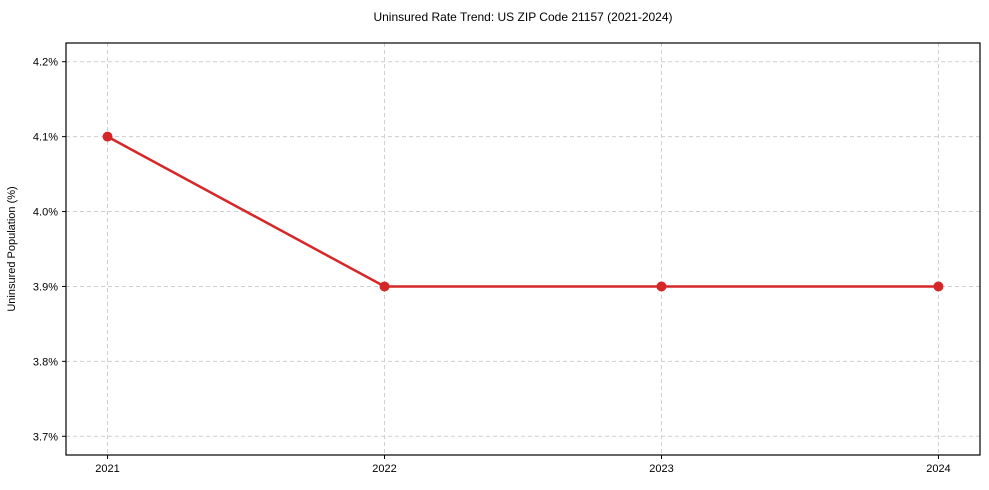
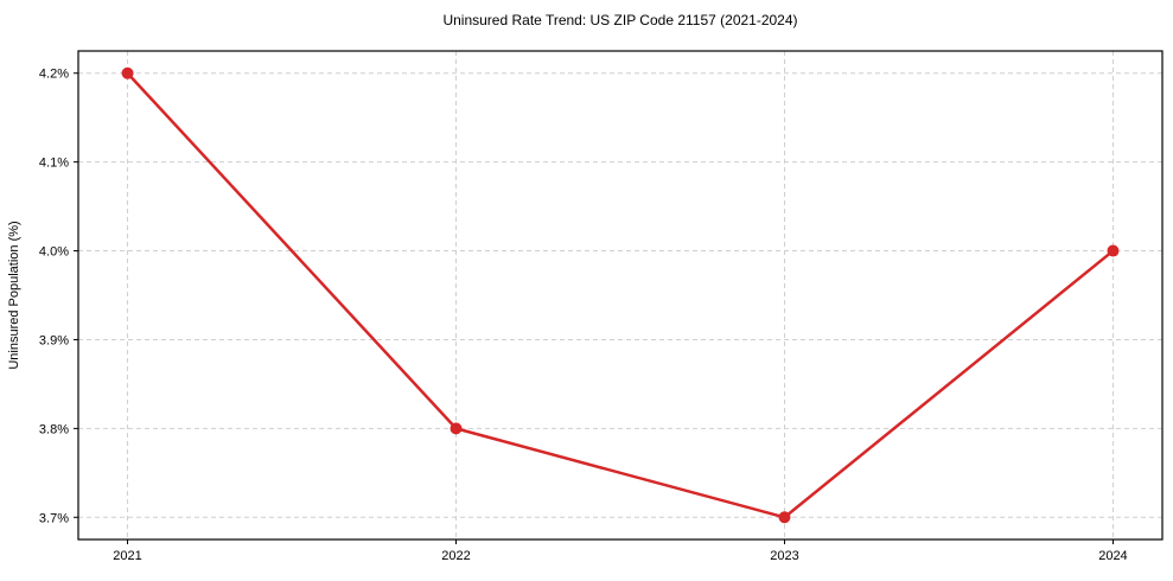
2021: 4.1% -> 4.2%
2022: 3.9% -> 3.8%
2023: 3.9% -> 3.7%
2024: 3.9% -> 4.0%
